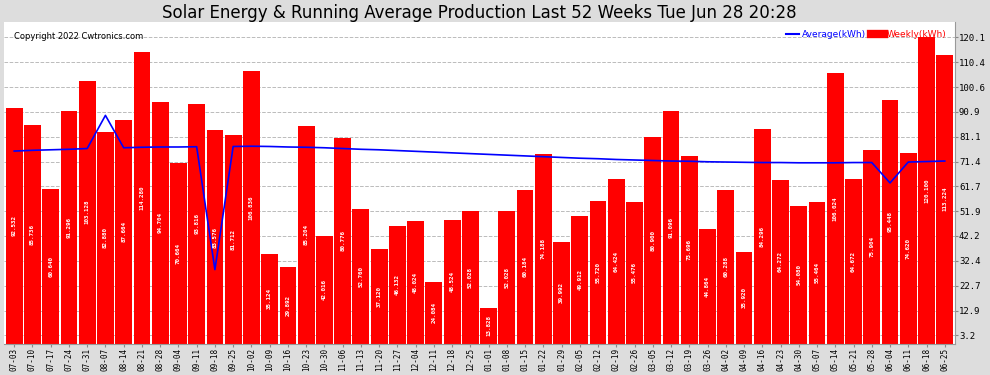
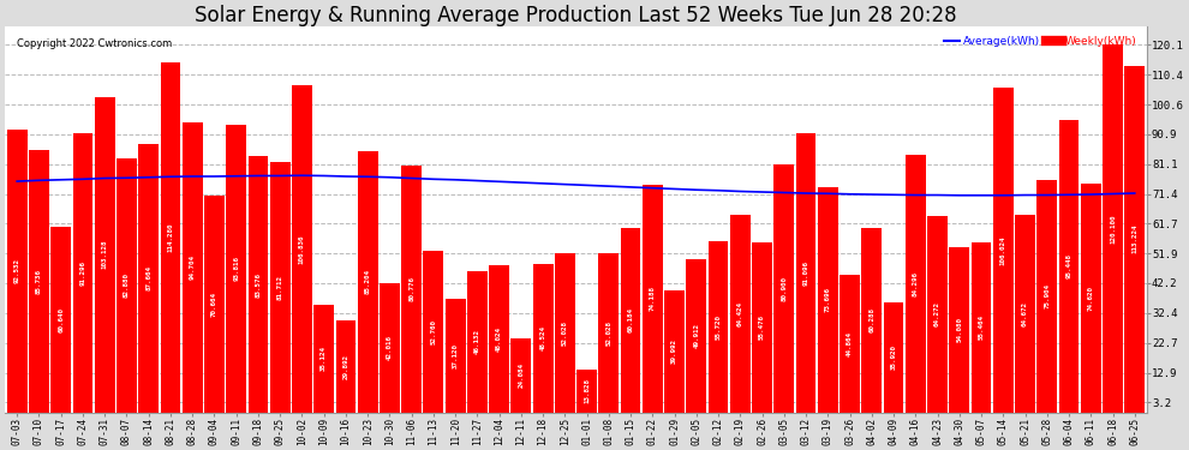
Average(kWh)/08-07: 89.5 -> 76.6
Average(kWh)/09-18: 29.0 -> 77.3
Average(kWh)/06-04: 63.0 -> 71.1
